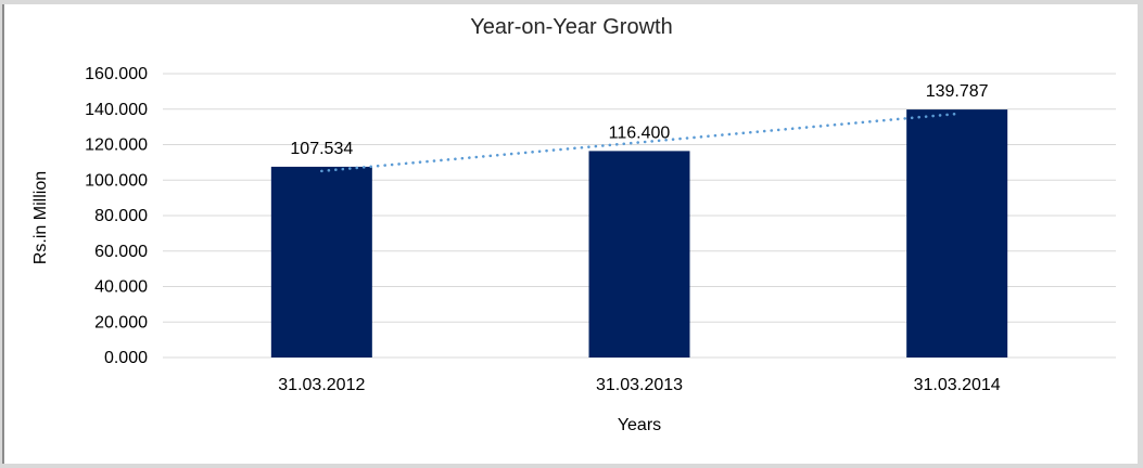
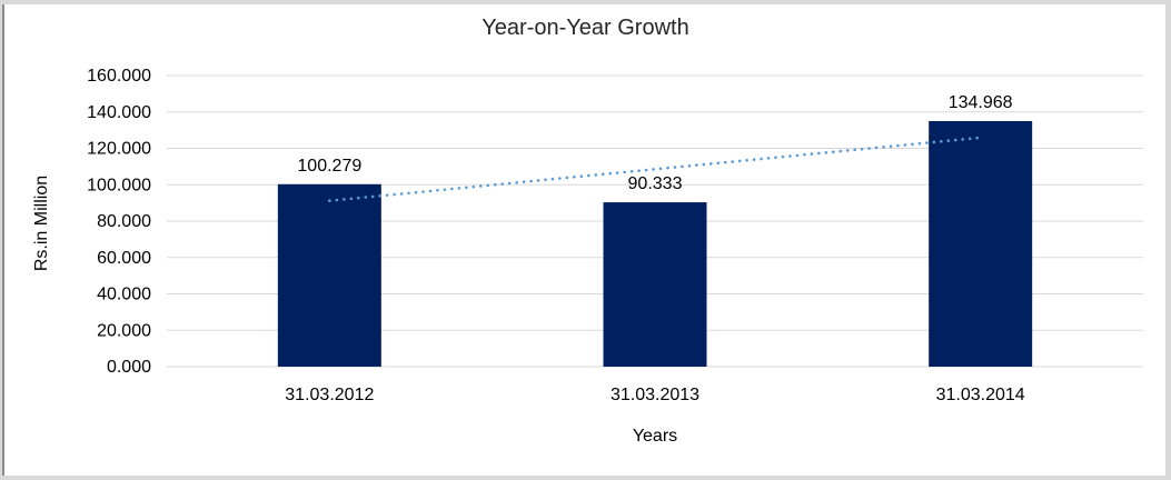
31.03.2012: 107.534 -> 100.279
31.03.2013: 116.400 -> 90.333
31.03.2014: 139.787 -> 134.968
